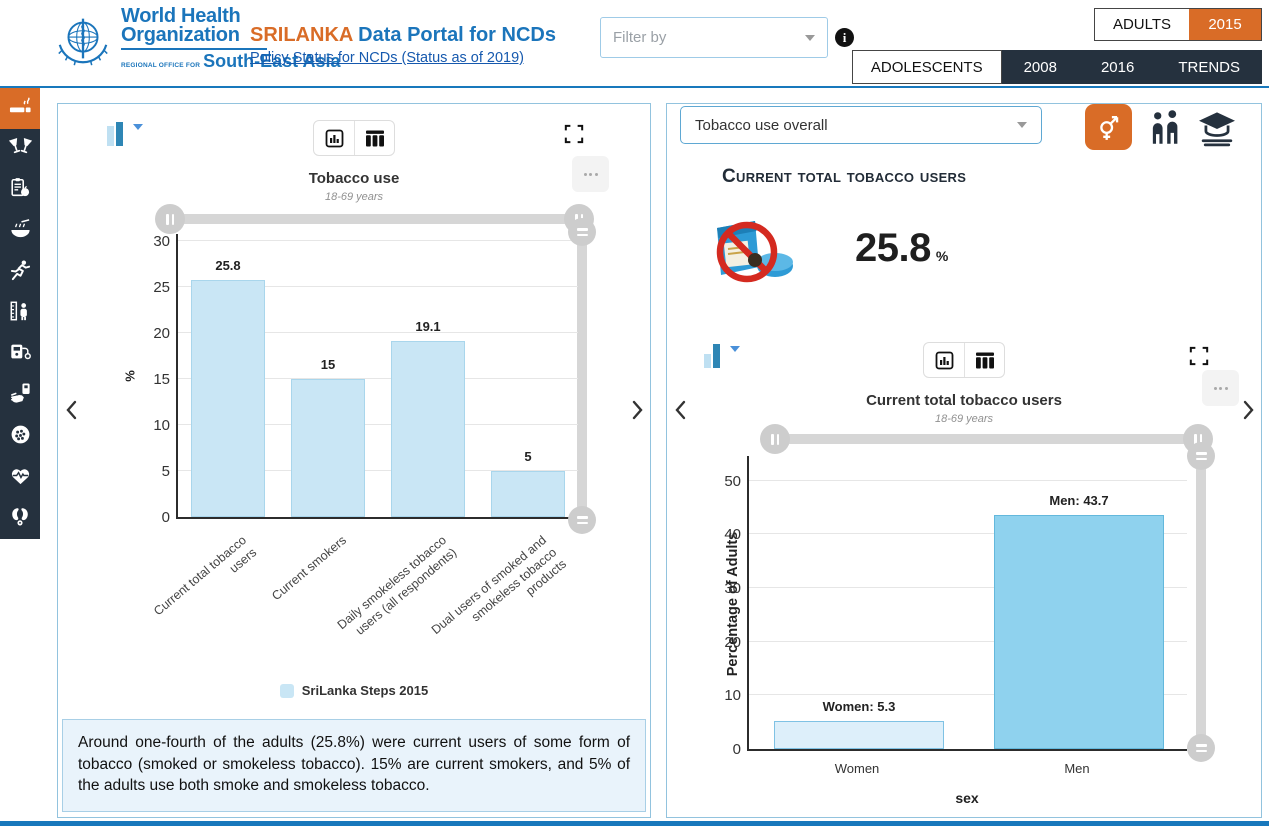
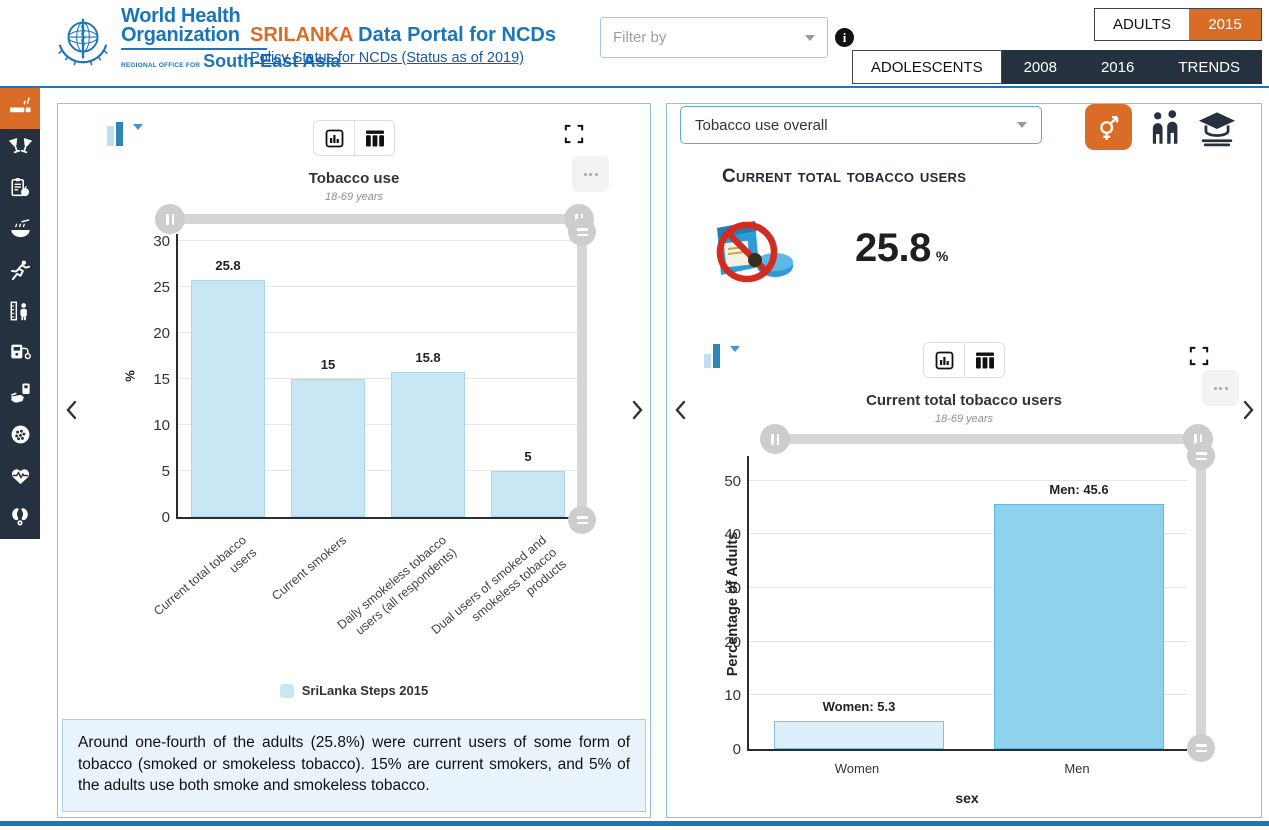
Tobacco use/Daily smokeless tobacco users (all respondents): 19.1 -> 15.8
Current total tobacco users/Men: 43.7 -> 45.6
